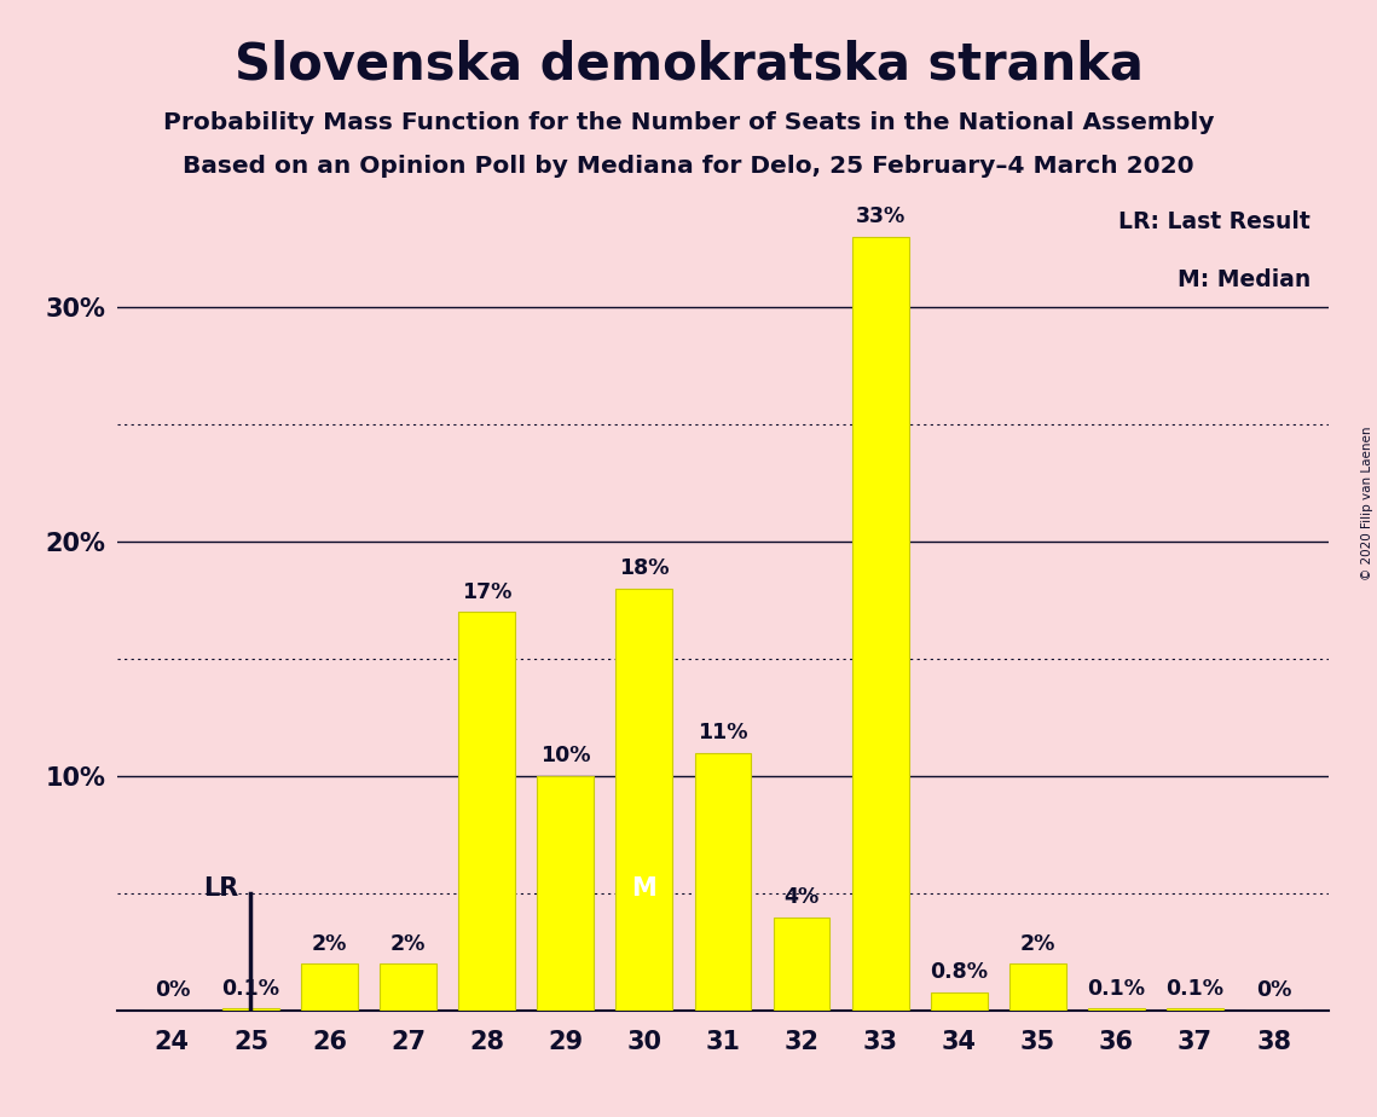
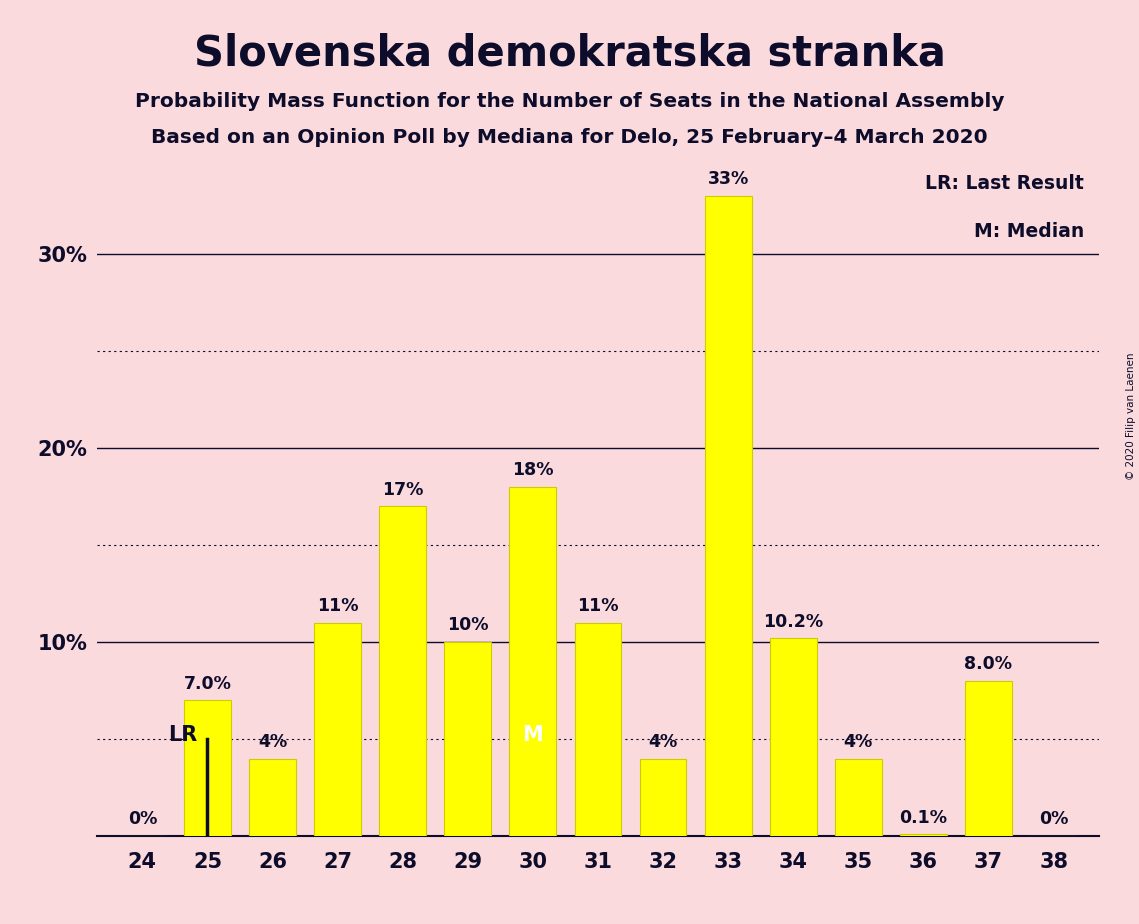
25: 0.1% -> 7.0%
26: 2% -> 4%
27: 2% -> 11%
34: 0.8% -> 10.2%
35: 2% -> 4%
37: 0.1% -> 8.0%
